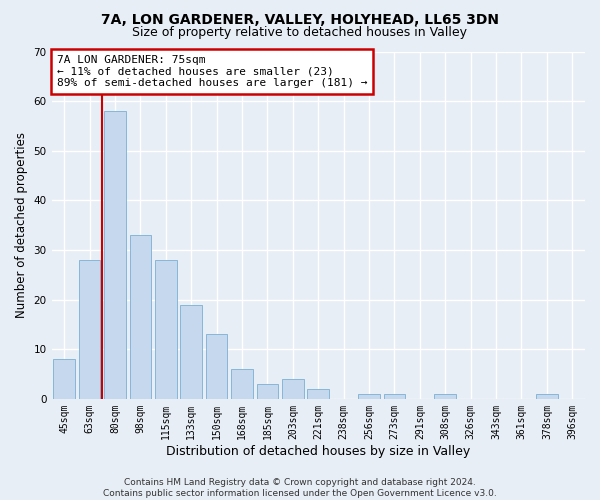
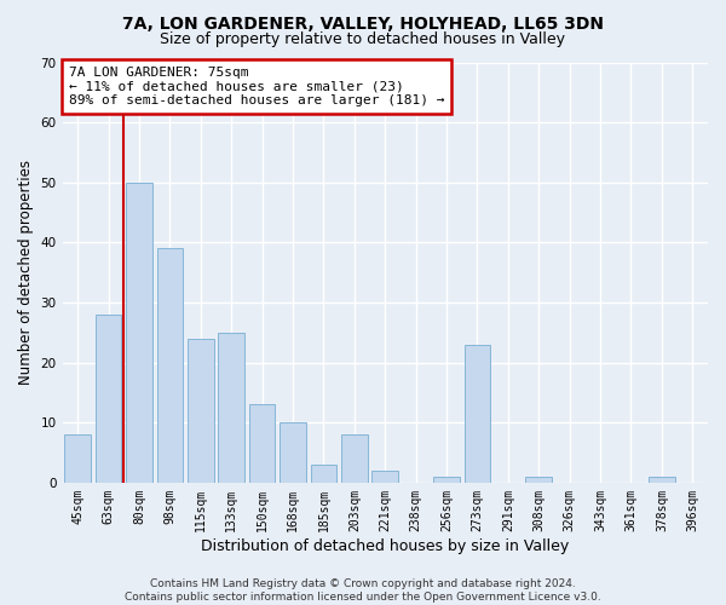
80sqm: 58 -> 50
98sqm: 33 -> 39
115sqm: 28 -> 24
133sqm: 19 -> 25
168sqm: 6 -> 10
203sqm: 4 -> 8
273sqm: 1 -> 23
